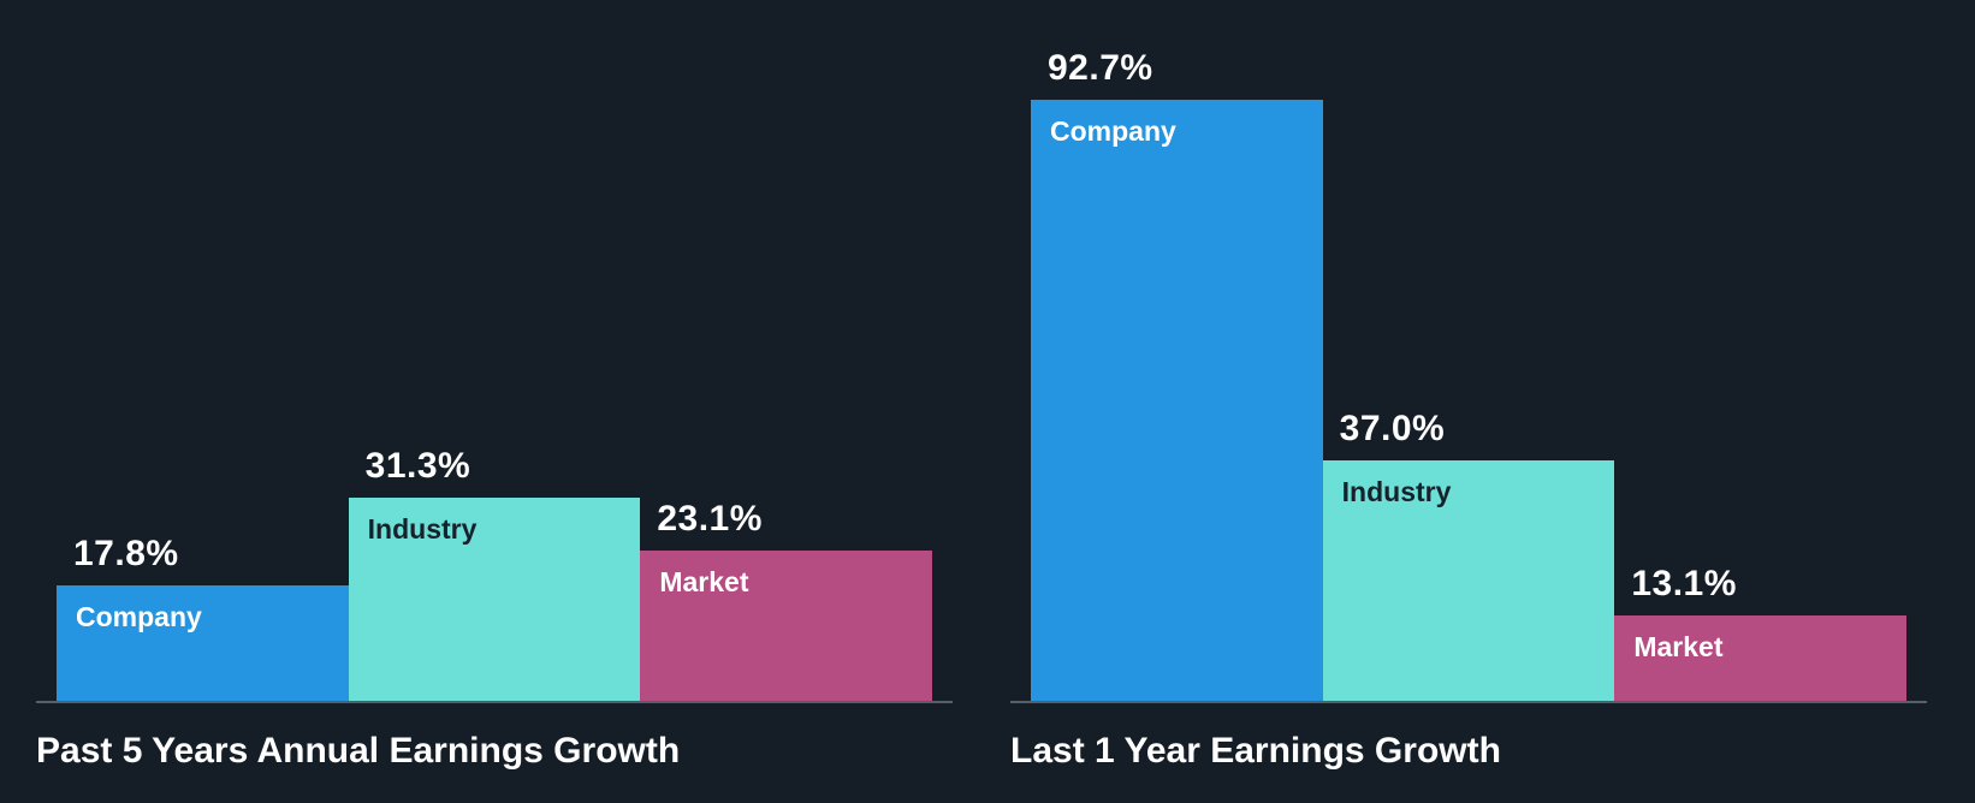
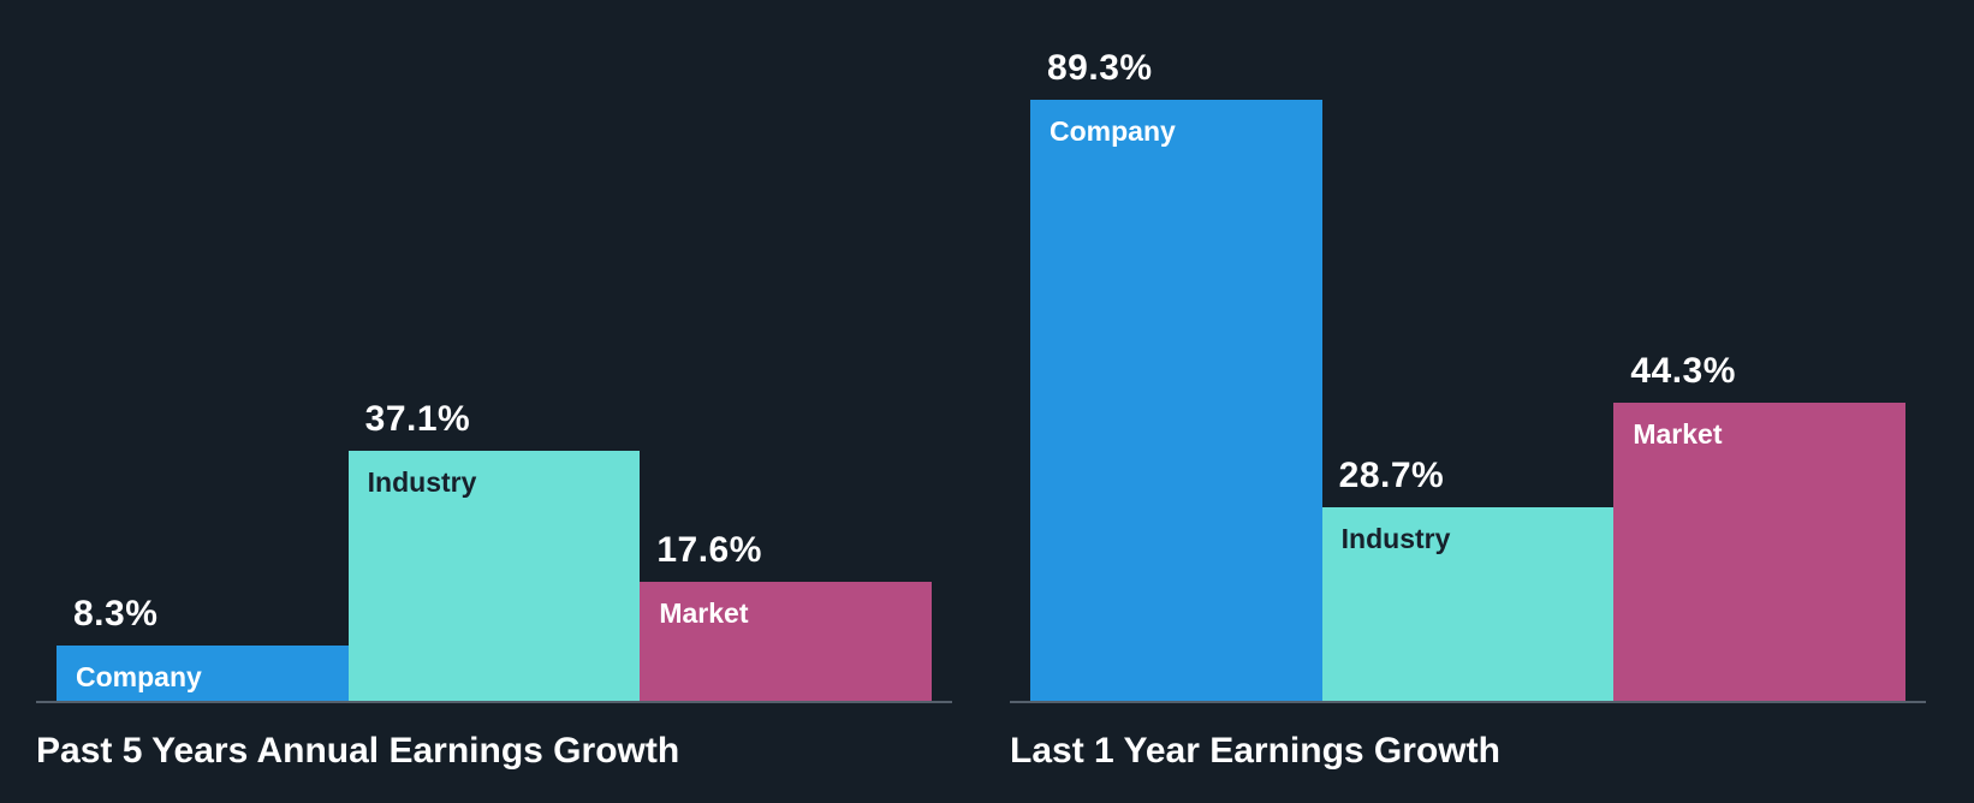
Past 5 Years Annual Earnings Growth/Company: 17.8% -> 8.3%
Past 5 Years Annual Earnings Growth/Industry: 31.3% -> 37.1%
Past 5 Years Annual Earnings Growth/Market: 23.1% -> 17.6%
Last 1 Year Earnings Growth/Company: 92.7% -> 89.3%
Last 1 Year Earnings Growth/Industry: 37.0% -> 28.7%
Last 1 Year Earnings Growth/Market: 13.1% -> 44.3%
